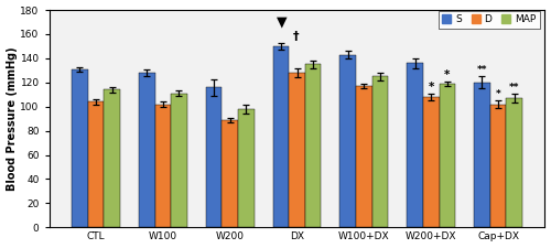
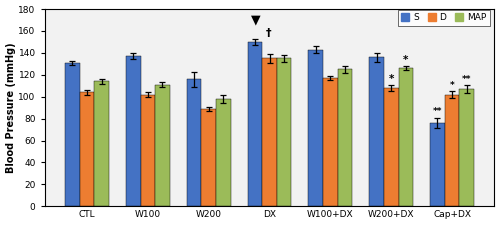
S/W100: 128 -> 137
D/DX: 128 -> 135
MAP/W200+DX: 119 -> 126
S/Cap+DX: 120 -> 76
